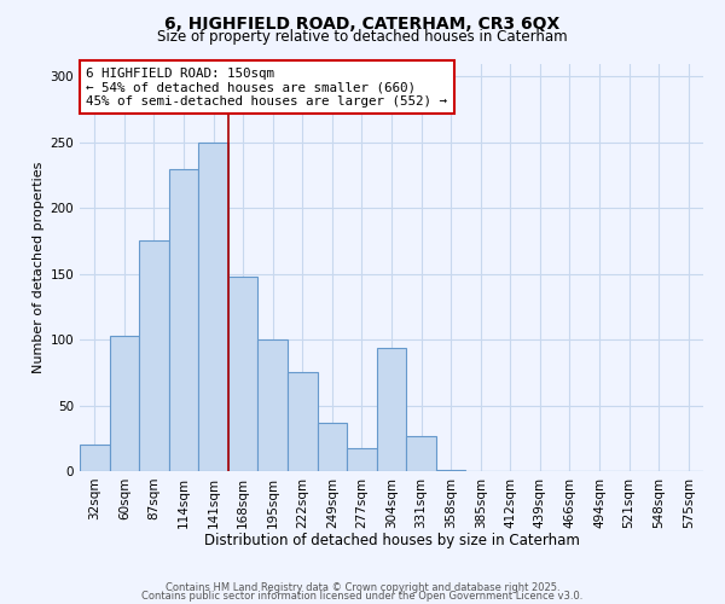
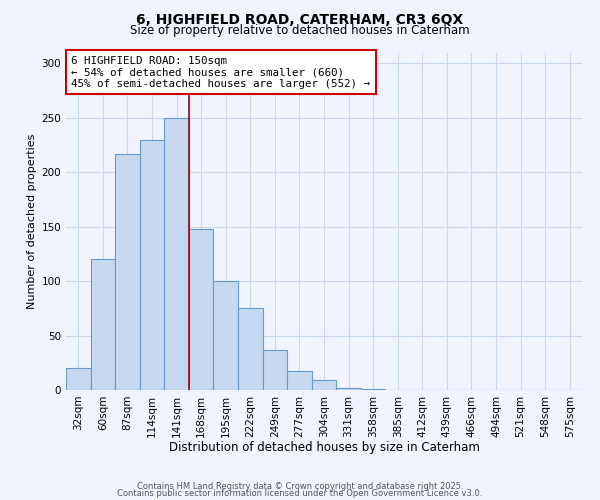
60sqm: 103 -> 120
87sqm: 175 -> 217
304sqm: 94 -> 9
331sqm: 27 -> 2
